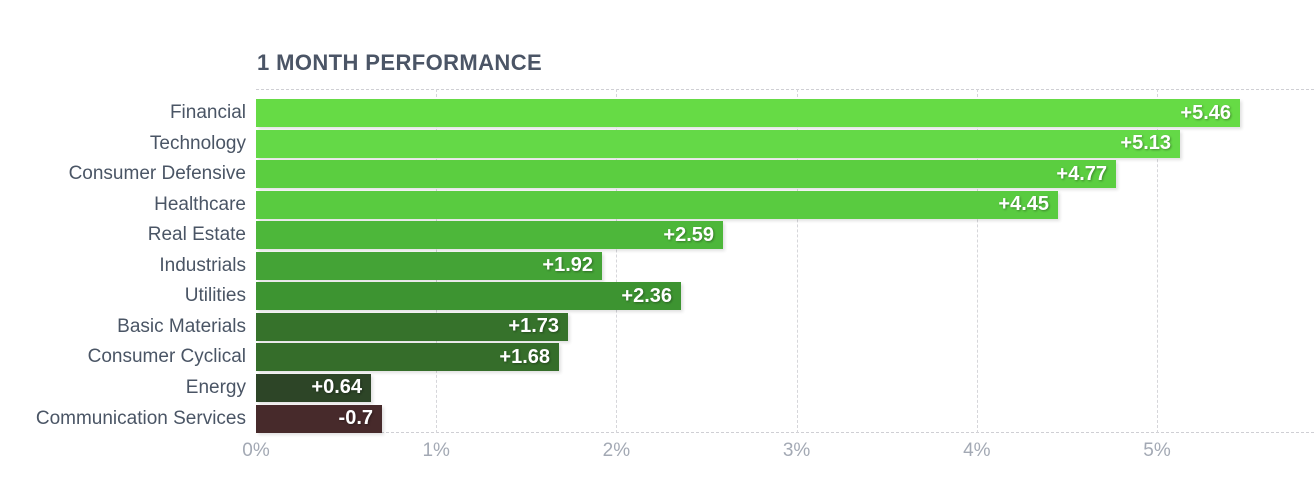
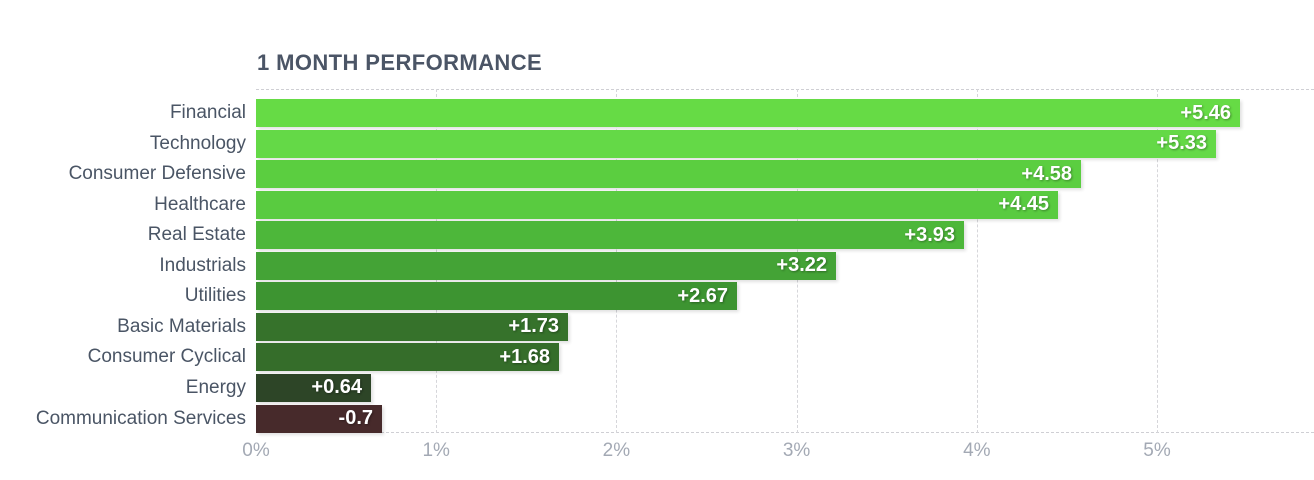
Technology: +5.13 -> +5.33
Consumer Defensive: +4.77 -> +4.58
Real Estate: +2.59 -> +3.93
Industrials: +1.92 -> +3.22
Utilities: +2.36 -> +2.67
